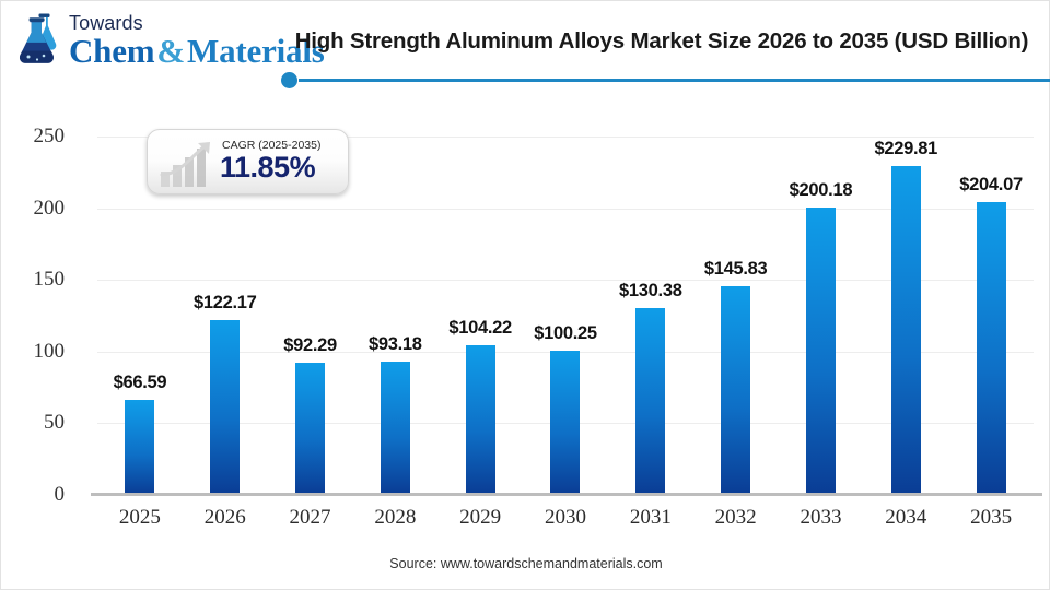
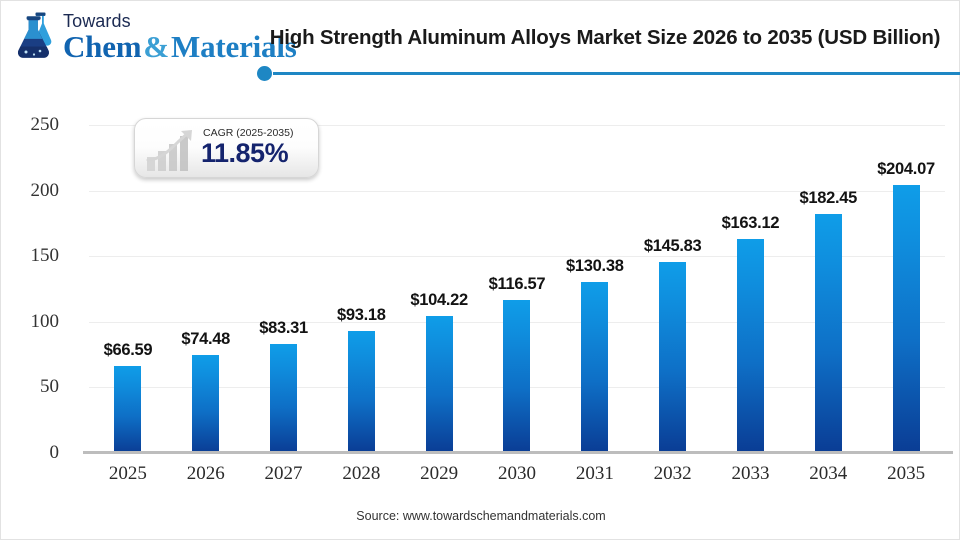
2026: $122.17 -> $74.48
2027: $92.29 -> $83.31
2030: $100.25 -> $116.57
2033: $200.18 -> $163.12
2034: $229.81 -> $182.45
